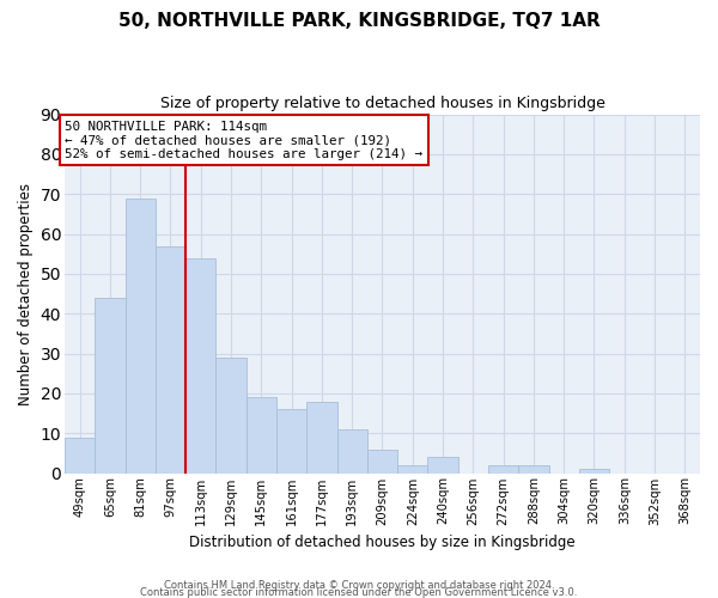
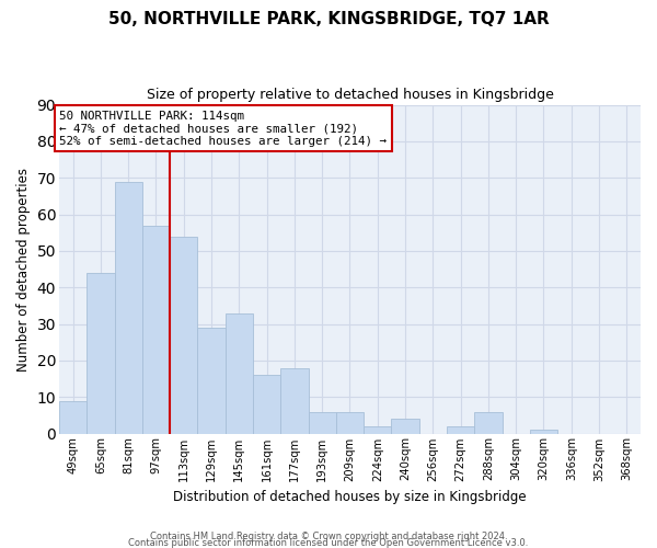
145sqm: 19 -> 33
193sqm: 11 -> 6
288sqm: 2 -> 6
